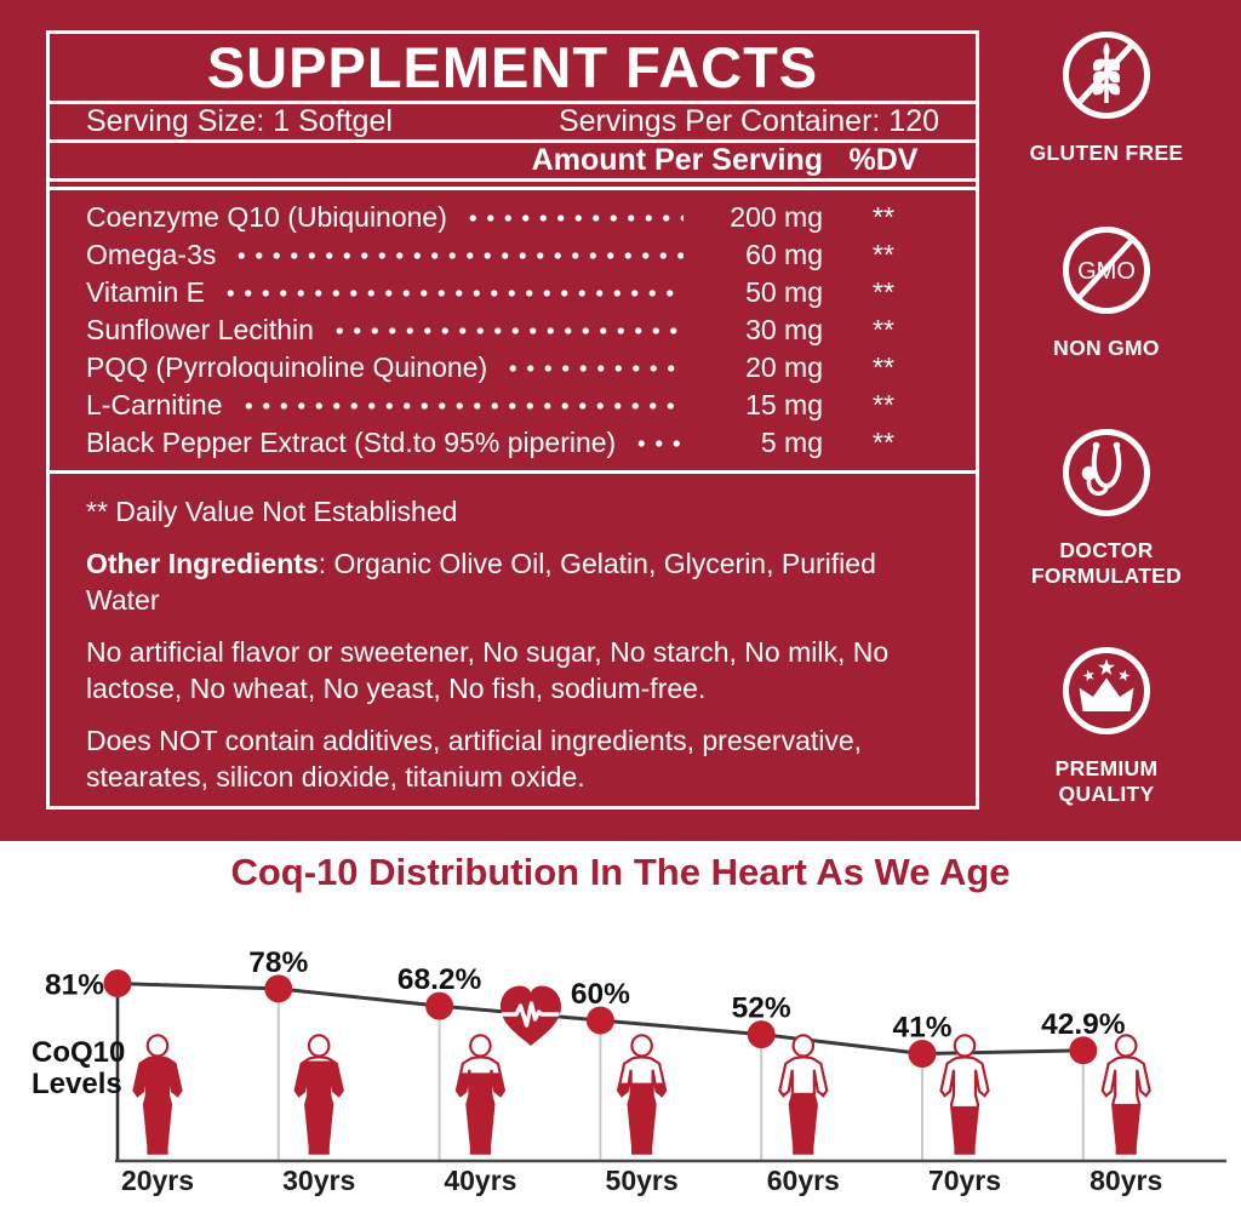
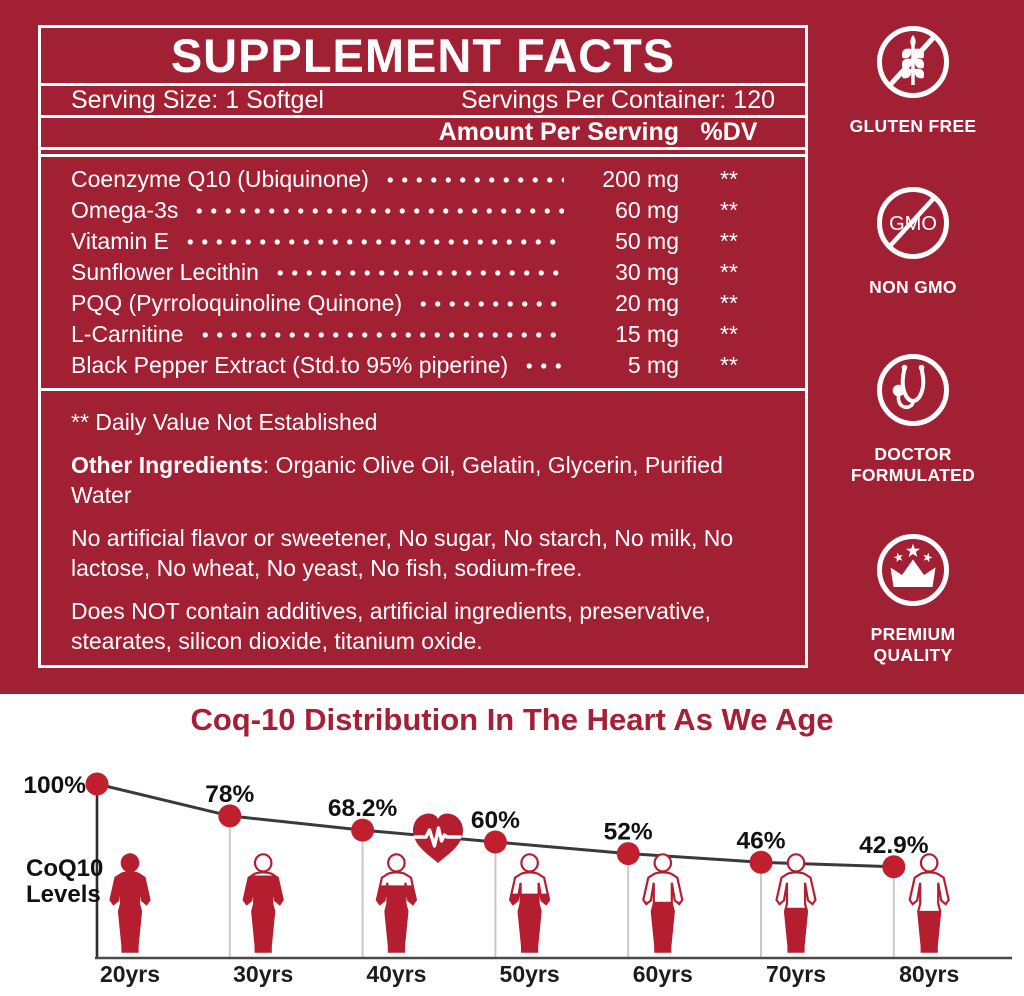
20yrs: 81% -> 100%
70yrs: 41% -> 46%
